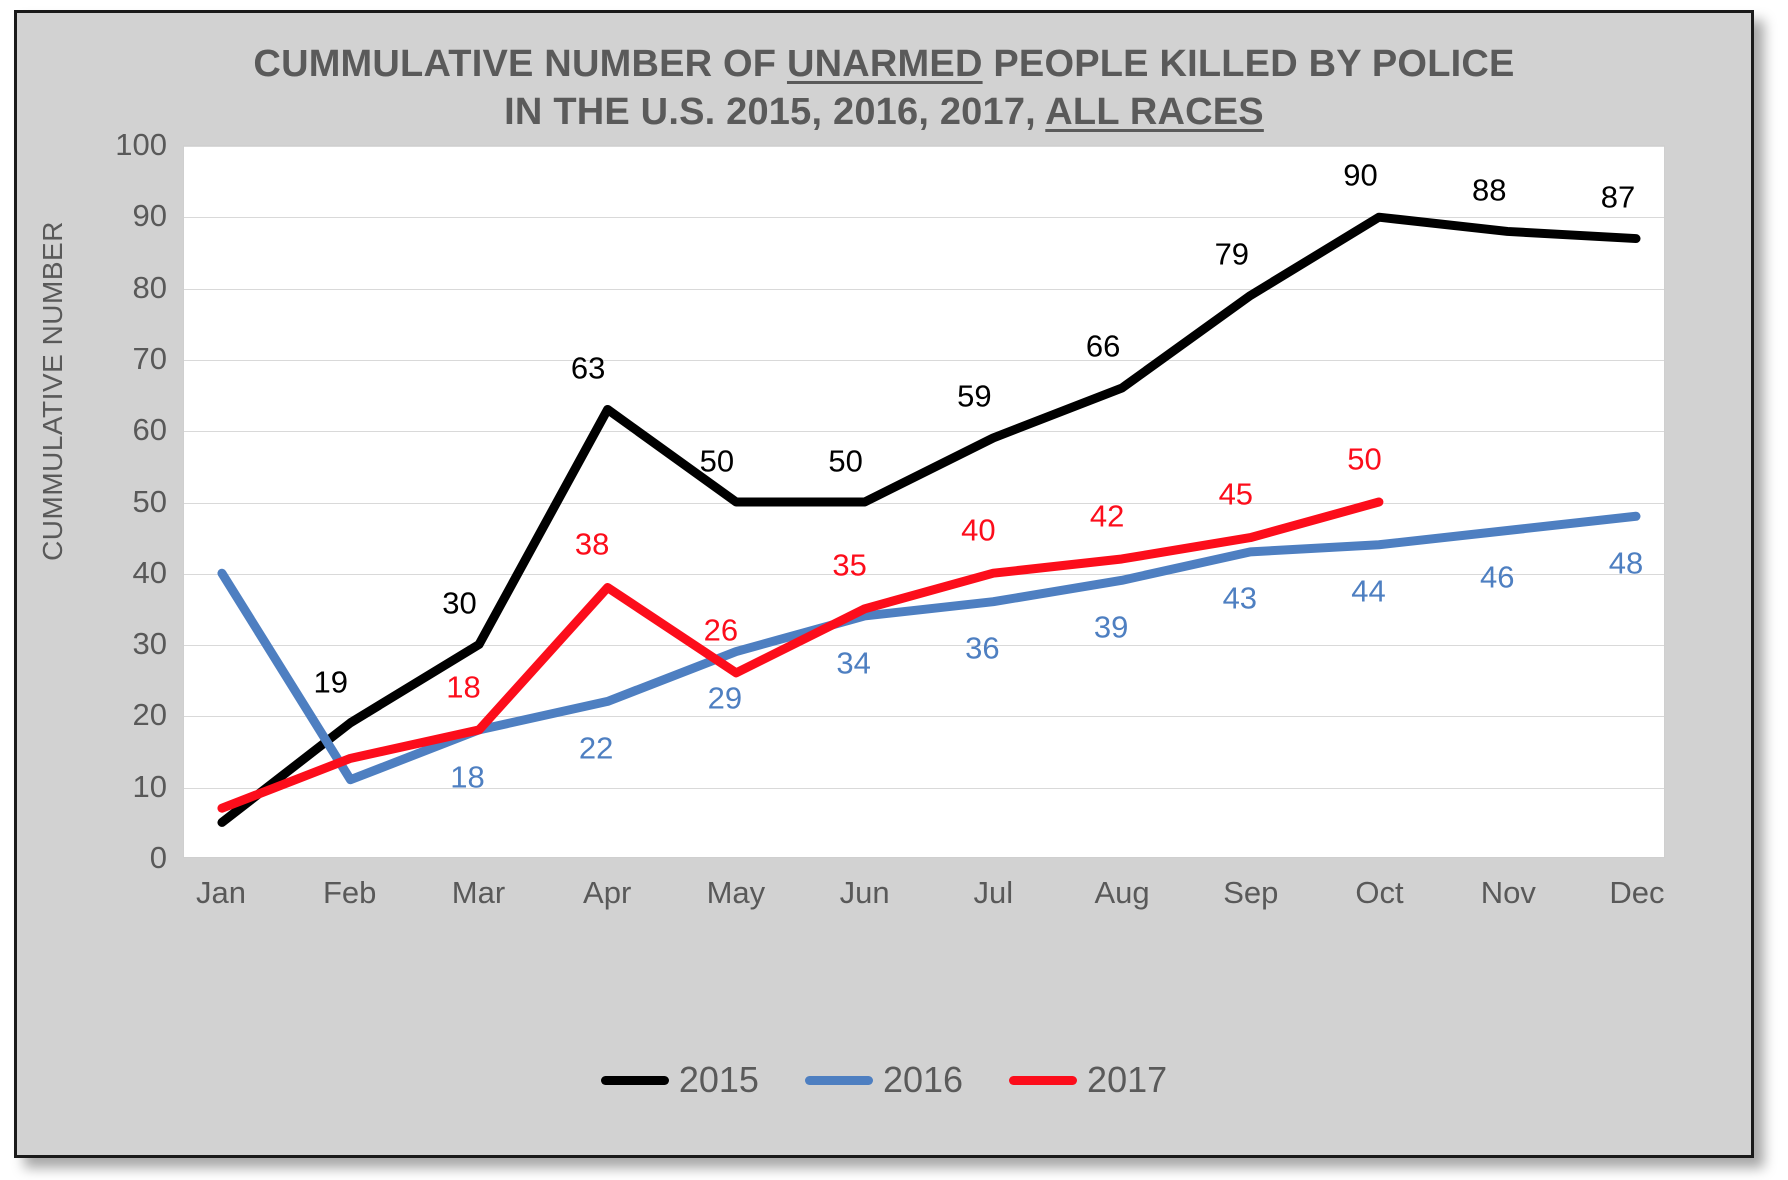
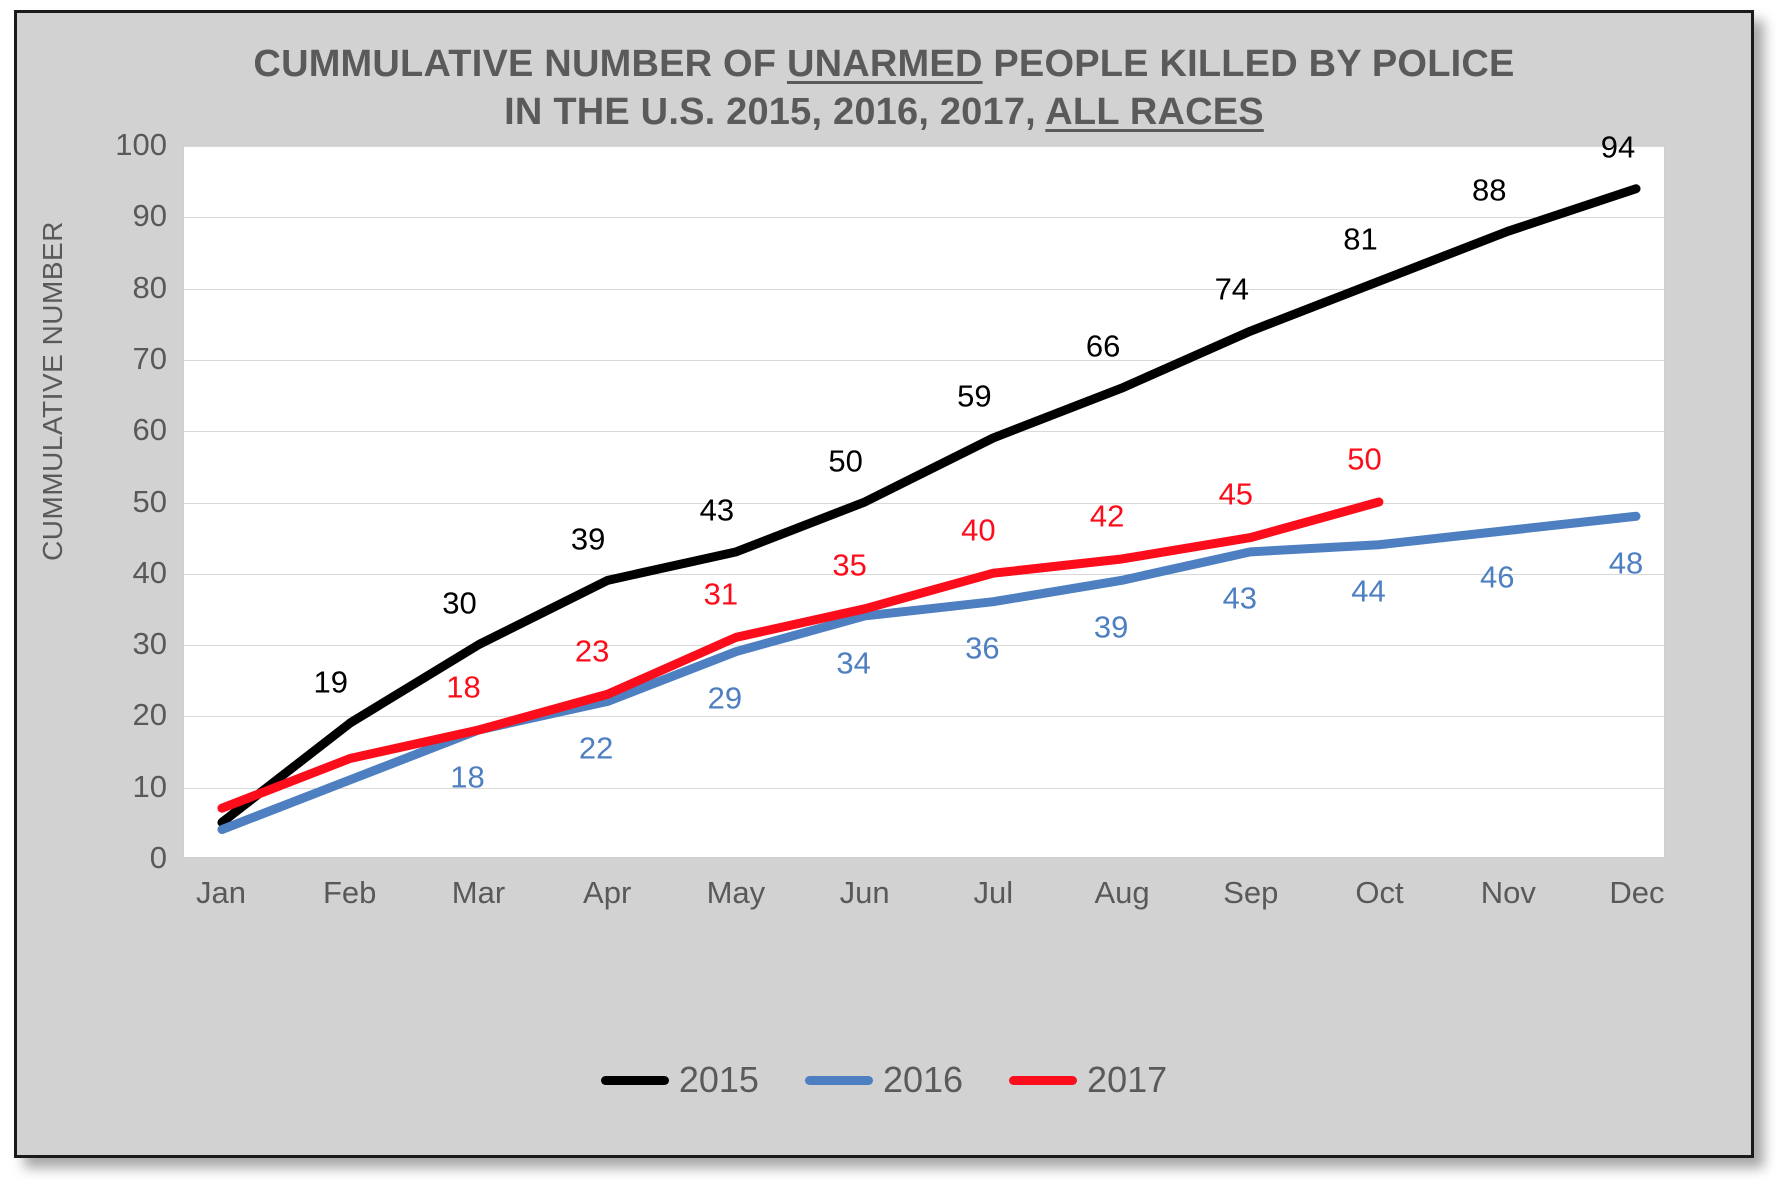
2016/Jan: 40 -> 4
2015/Apr: 63 -> 39
2017/Apr: 38 -> 23
2015/May: 50 -> 43
2017/May: 26 -> 31
2015/Sep: 79 -> 74
2015/Oct: 90 -> 81
2015/Dec: 87 -> 94
